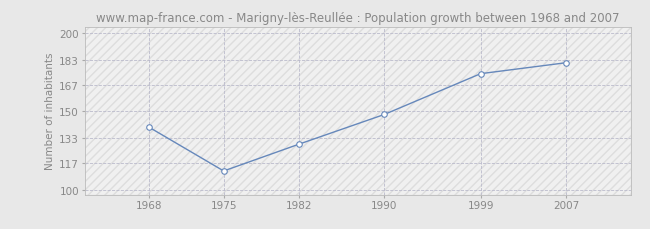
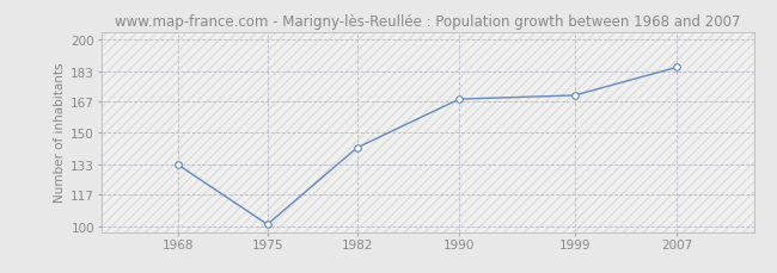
1968: 140 -> 133
1975: 112 -> 101
1982: 129 -> 142
1990: 148 -> 168
1999: 174 -> 170
2007: 181 -> 185
